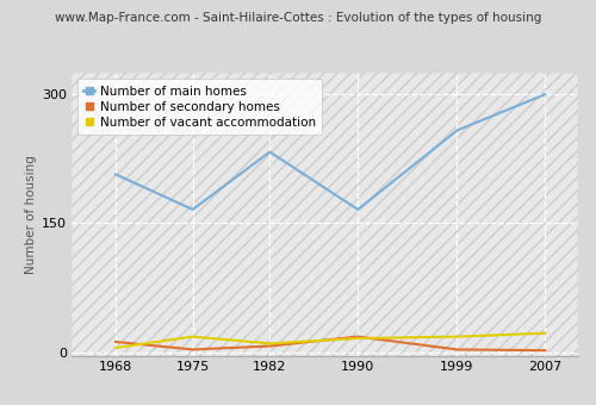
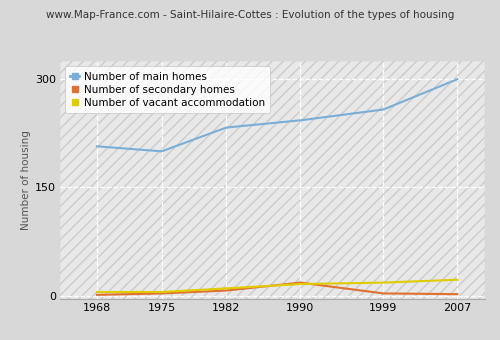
Number of secondary homes/1968: 12 -> 1
Number of main homes/1975: 166 -> 200
Number of vacant accommodation/1975: 18 -> 5
Number of main homes/1990: 166 -> 243
